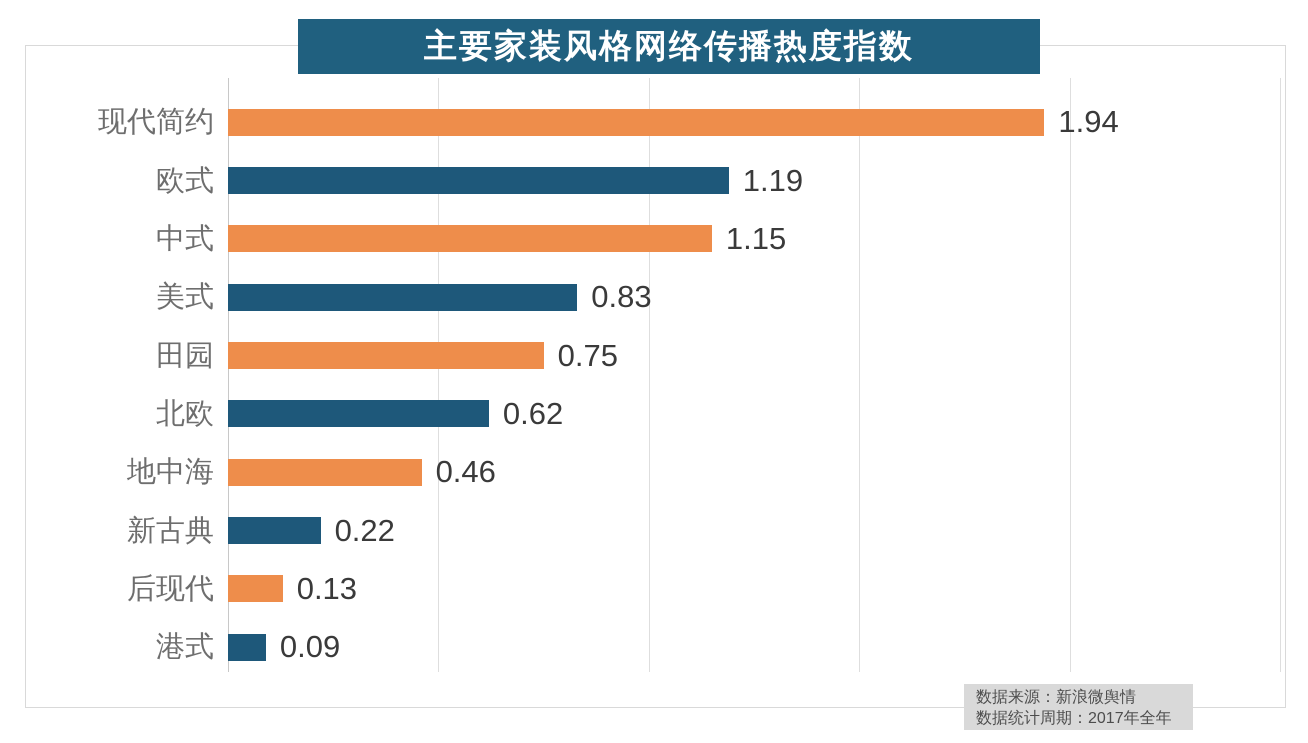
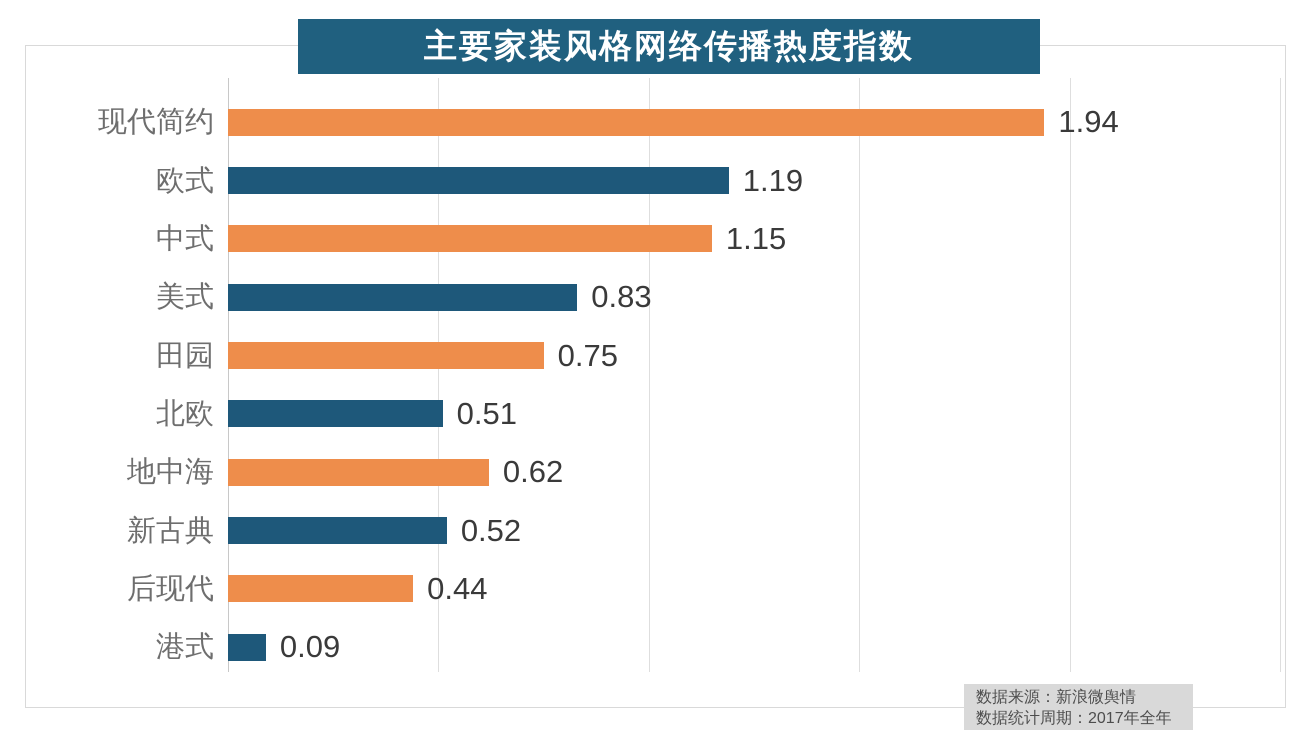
北欧: 0.62 -> 0.51
地中海: 0.46 -> 0.62
新古典: 0.22 -> 0.52
后现代: 0.13 -> 0.44
